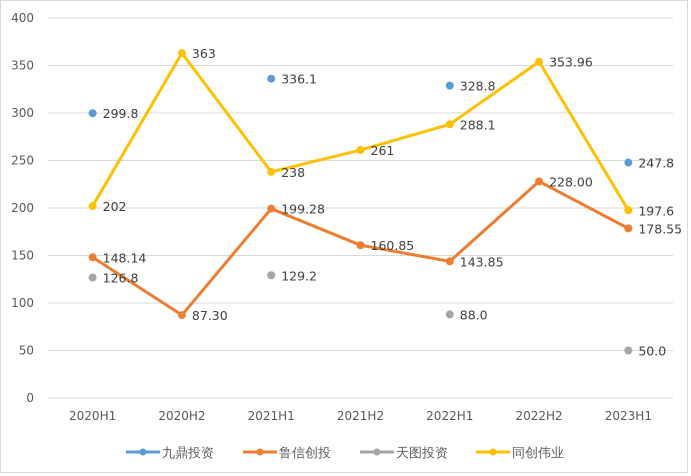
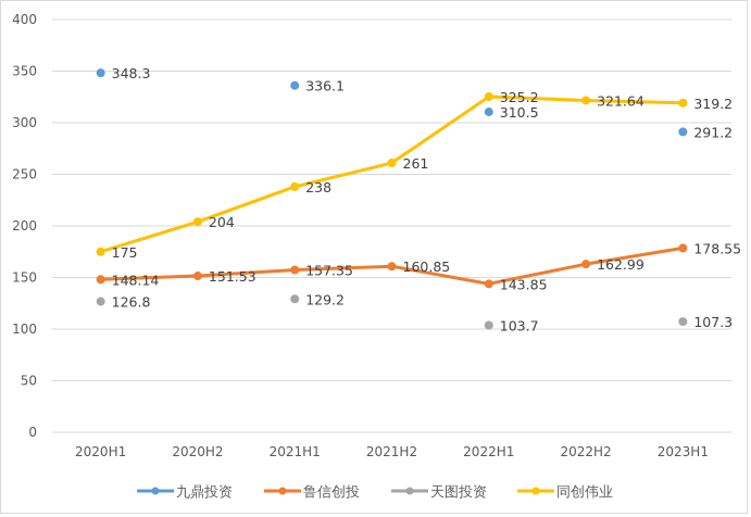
九鼎投资/2020H1: 299.8 -> 348.3
同创伟业/2020H1: 202 -> 175
鲁信创投/2020H2: 87.30 -> 151.53
同创伟业/2020H2: 363 -> 204
鲁信创投/2021H1: 199.28 -> 157.35
九鼎投资/2022H1: 328.8 -> 310.5
天图投资/2022H1: 88.0 -> 103.7
同创伟业/2022H1: 288.1 -> 325.2
鲁信创投/2022H2: 228.00 -> 162.99
同创伟业/2022H2: 353.96 -> 321.64
九鼎投资/2023H1: 247.8 -> 291.2
天图投资/2023H1: 50.0 -> 107.3
同创伟业/2023H1: 197.6 -> 319.2
